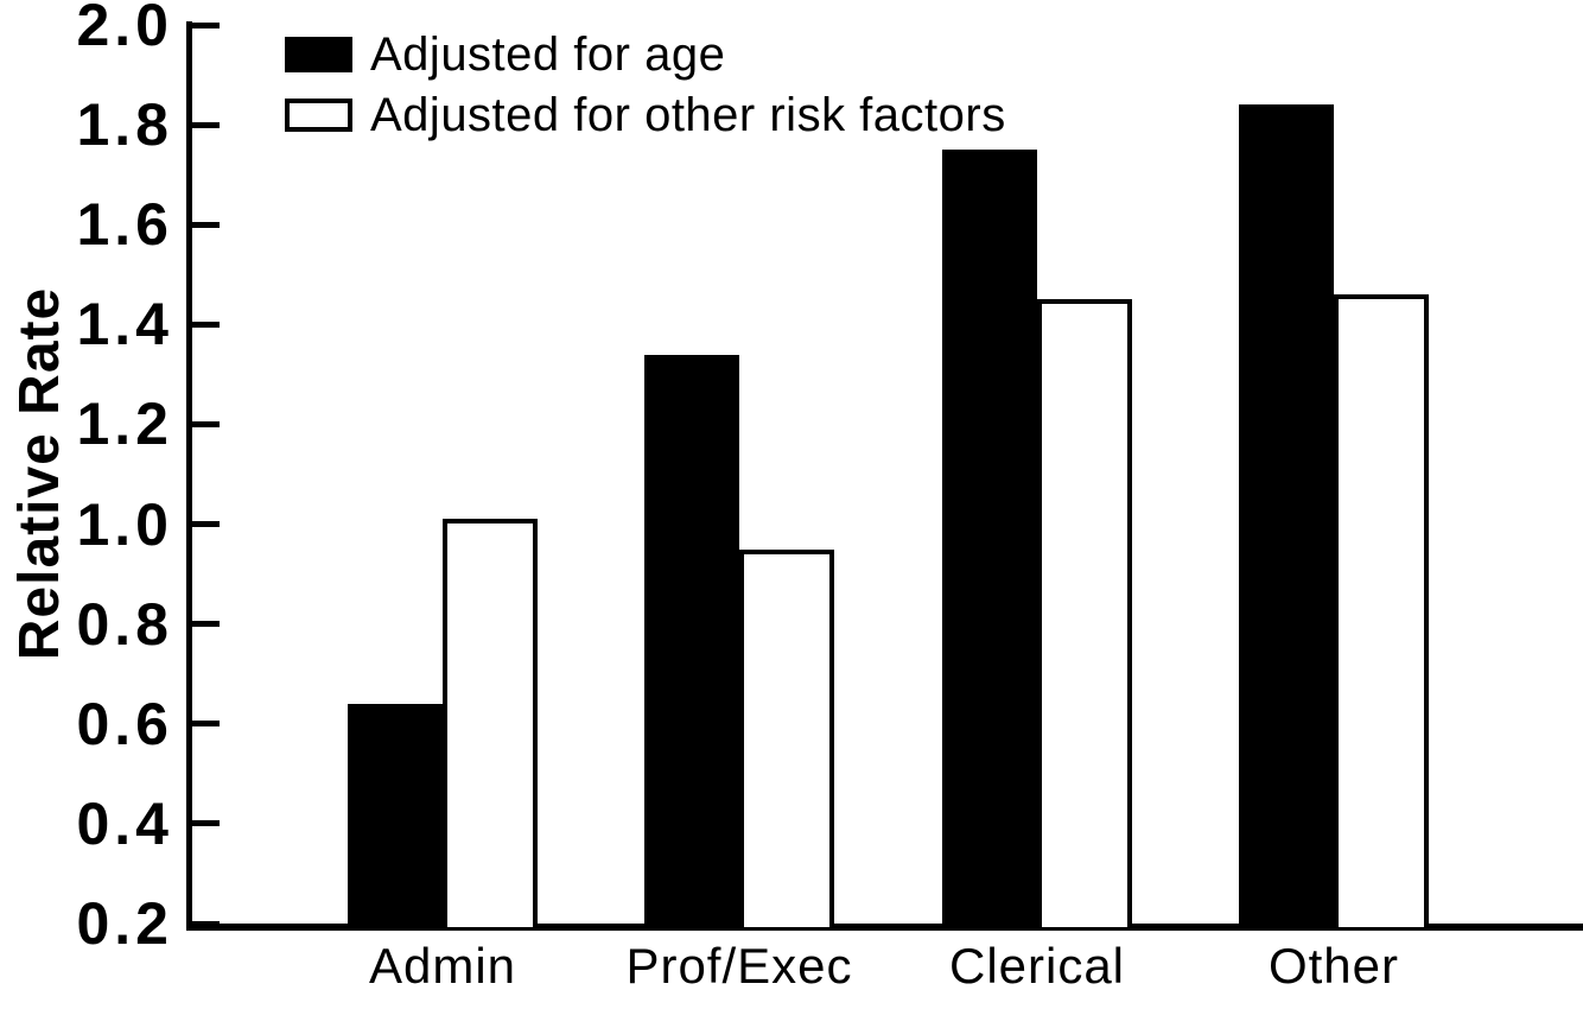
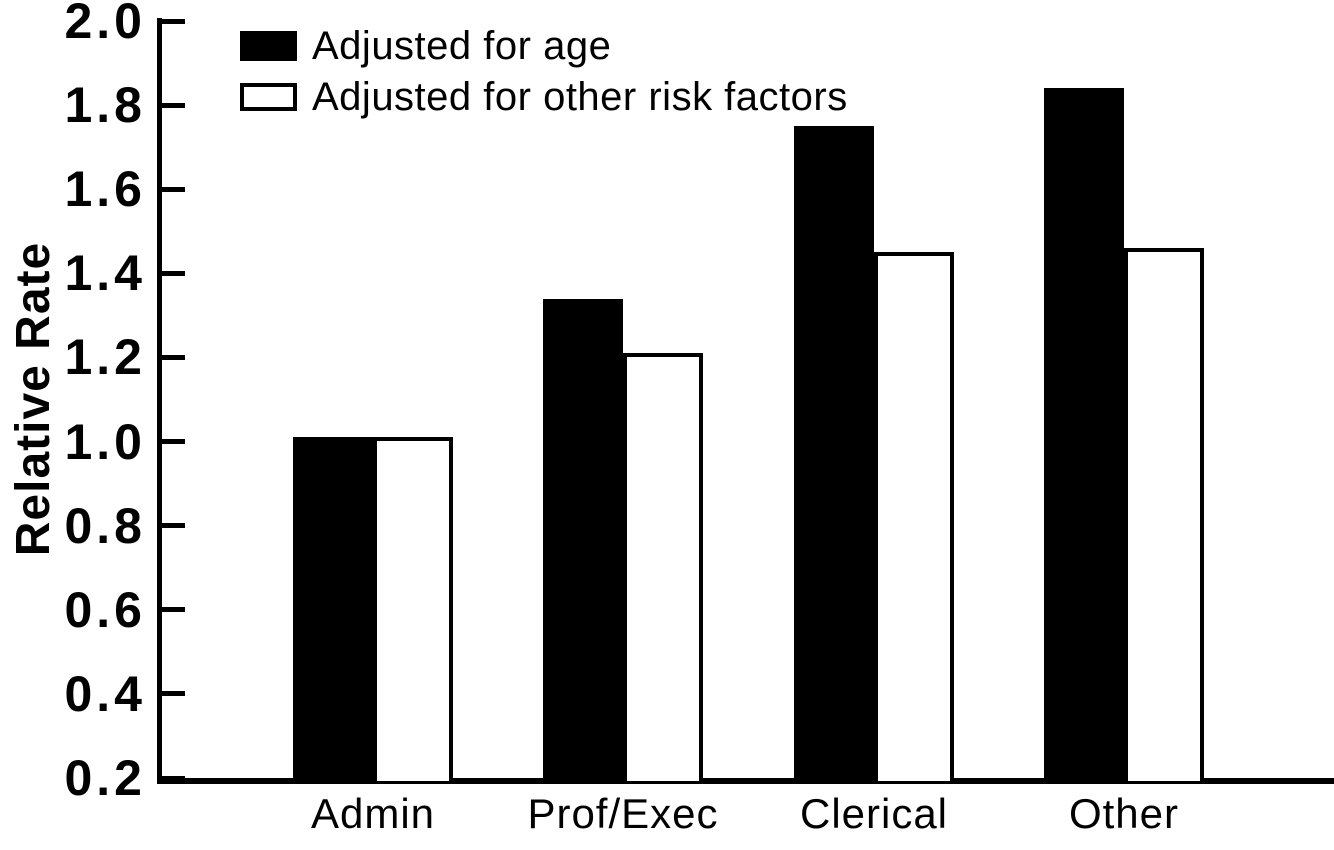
Adjusted for age/Admin: 0.64 -> 1.01
Adjusted for other risk factors/Prof/Exec: 0.95 -> 1.21
